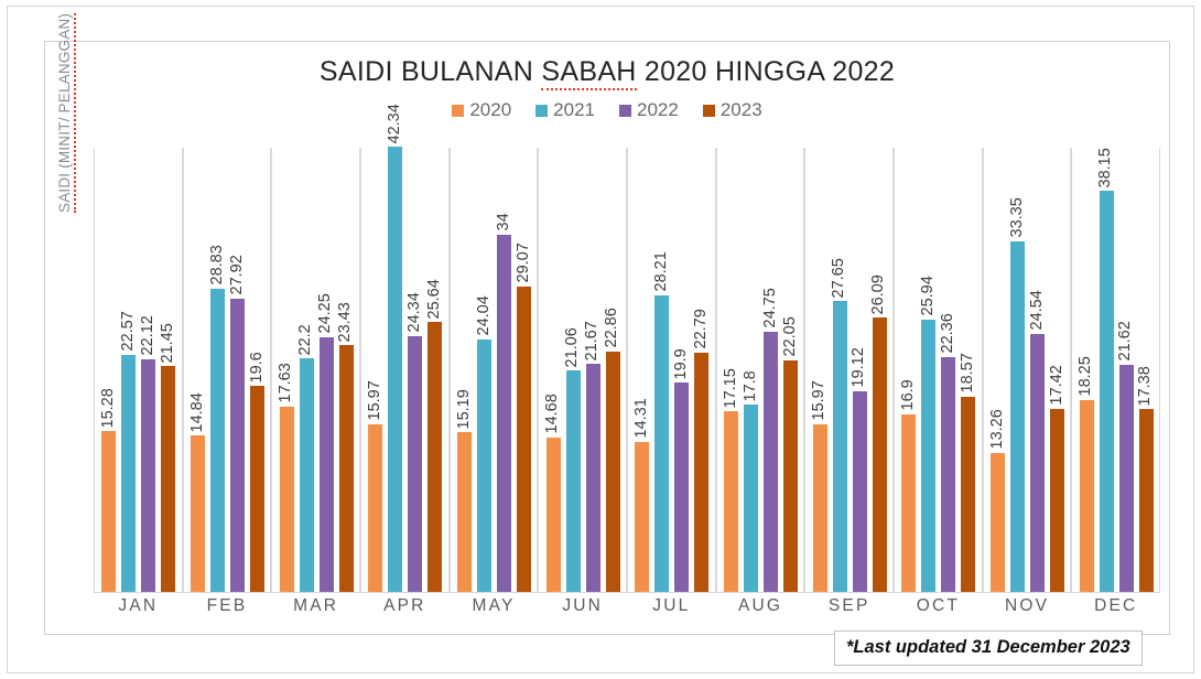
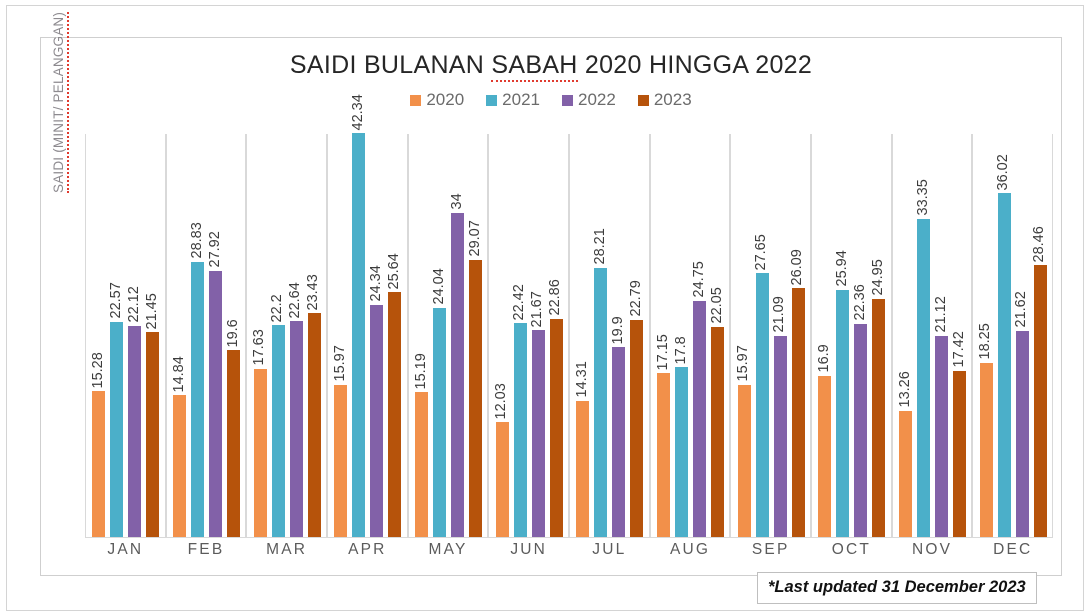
2022/MAR: 24.25 -> 22.64
2020/JUN: 14.68 -> 12.03
2021/JUN: 21.06 -> 22.42
2022/SEP: 19.12 -> 21.09
2023/OCT: 18.57 -> 24.95
2022/NOV: 24.54 -> 21.12
2021/DEC: 38.15 -> 36.02
2023/DEC: 17.38 -> 28.46
